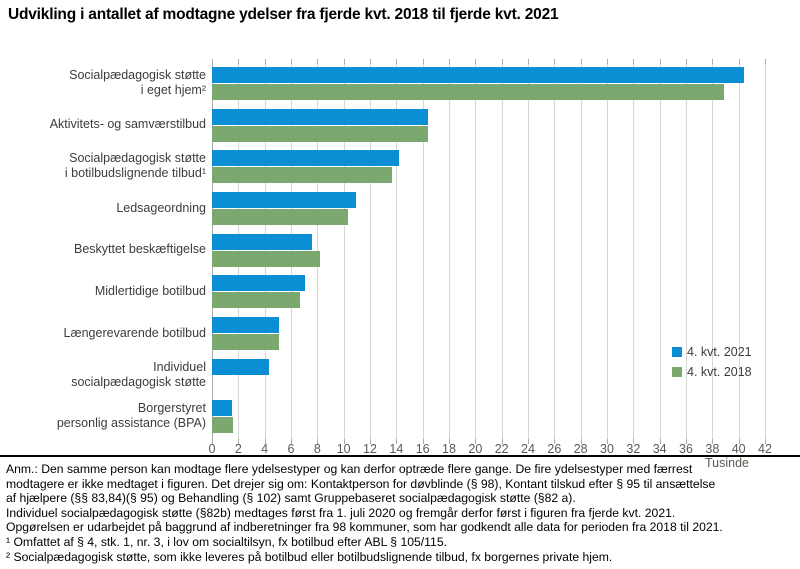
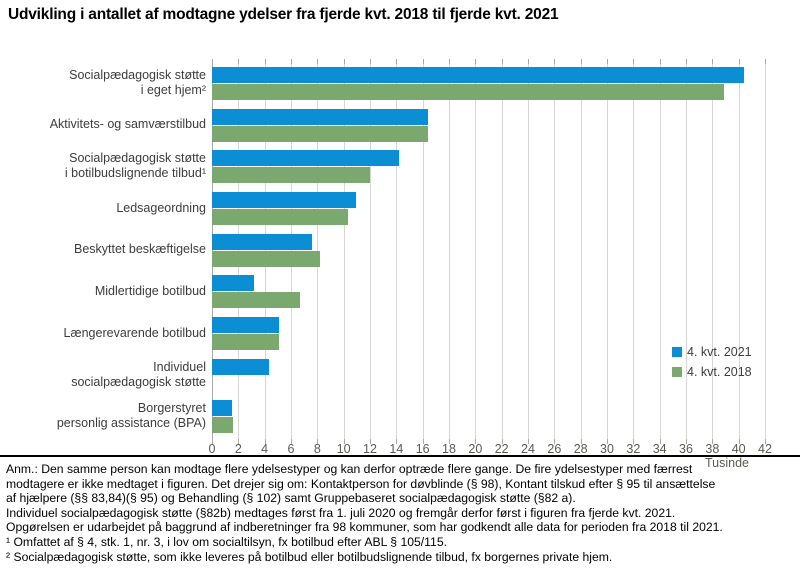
4. kvt. 2018/Socialpædagogisk støtte i botilbudslignende tilbud¹: 13.7 -> 12.0
4. kvt. 2021/Midlertidige botilbud: 7.1 -> 3.2
